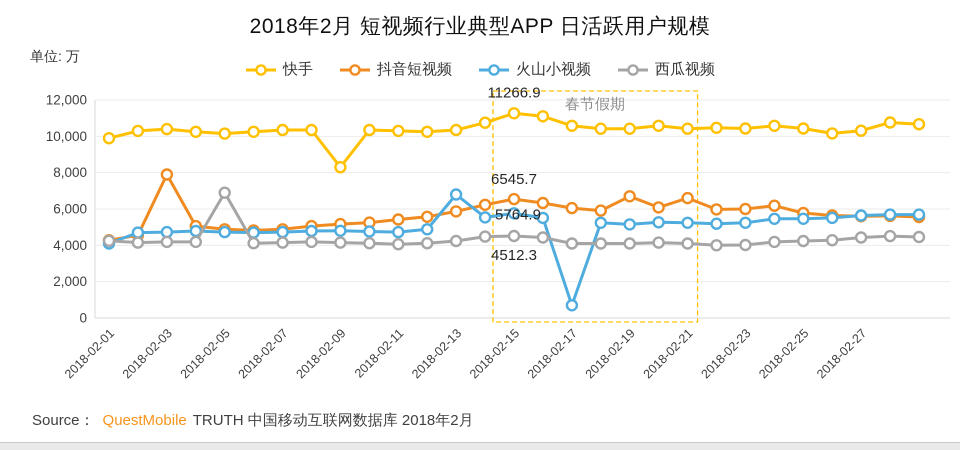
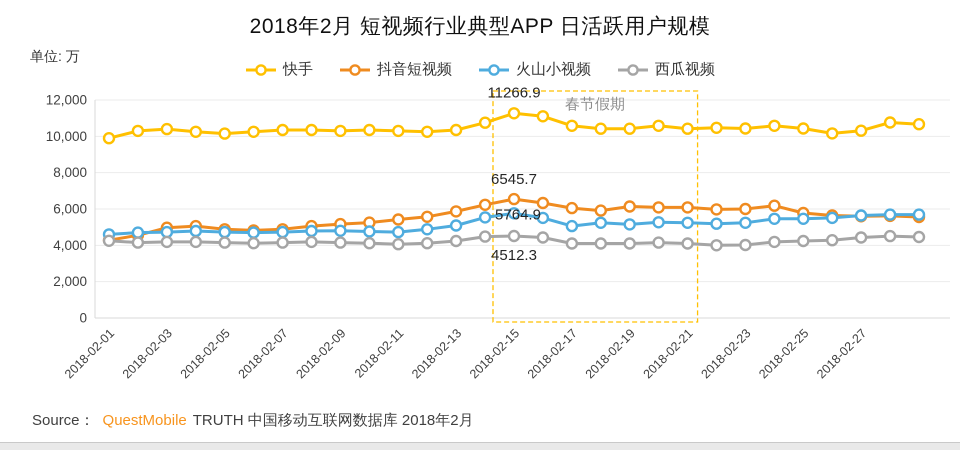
火山小视频/2018-02-01: 4100 -> 4600
抖音短视频/2018-02-03: 7900 -> 5000
西瓜视频/2018-02-05: 6900 -> 4200
快手/2018-02-09: 8300 -> 10300
火山小视频/2018-02-13: 6800 -> 5100
火山小视频/2018-02-17: 700 -> 5100
抖音短视频/2018-02-19: 6700 -> 6100
抖音短视频/2018-02-21: 6600 -> 6100
